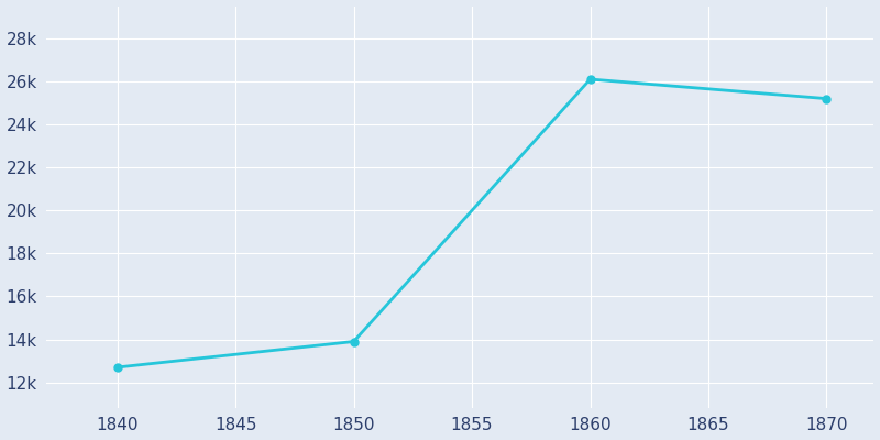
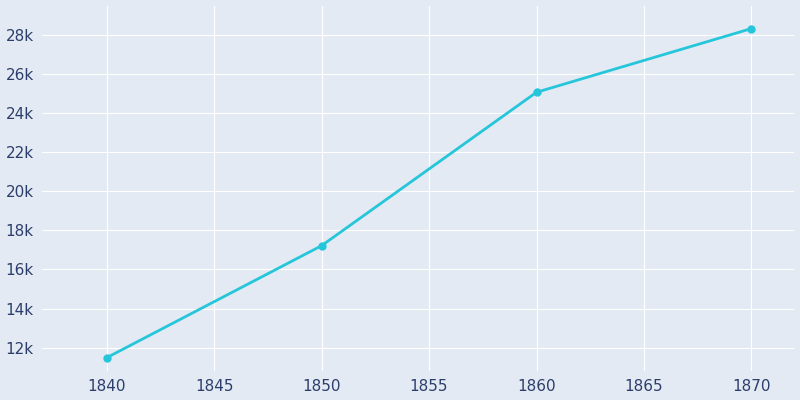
1840: 12.7k -> 11.5k
1850: 13.9k -> 17.2k
1860: 26.1k -> 25.1k
1870: 25.2k -> 28.3k
